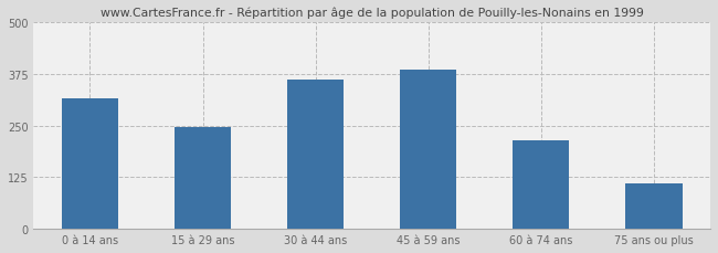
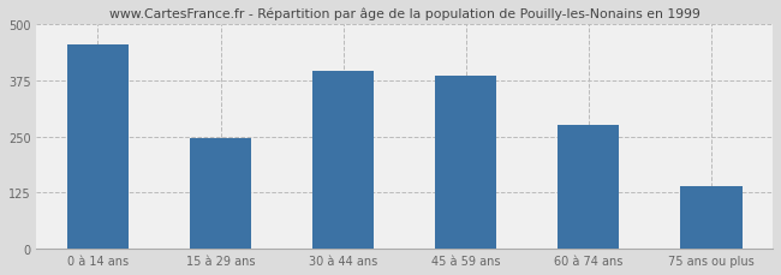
0 à 14 ans: 315 -> 455
30 à 44 ans: 360 -> 395
60 à 74 ans: 215 -> 275
75 ans ou plus: 110 -> 140
